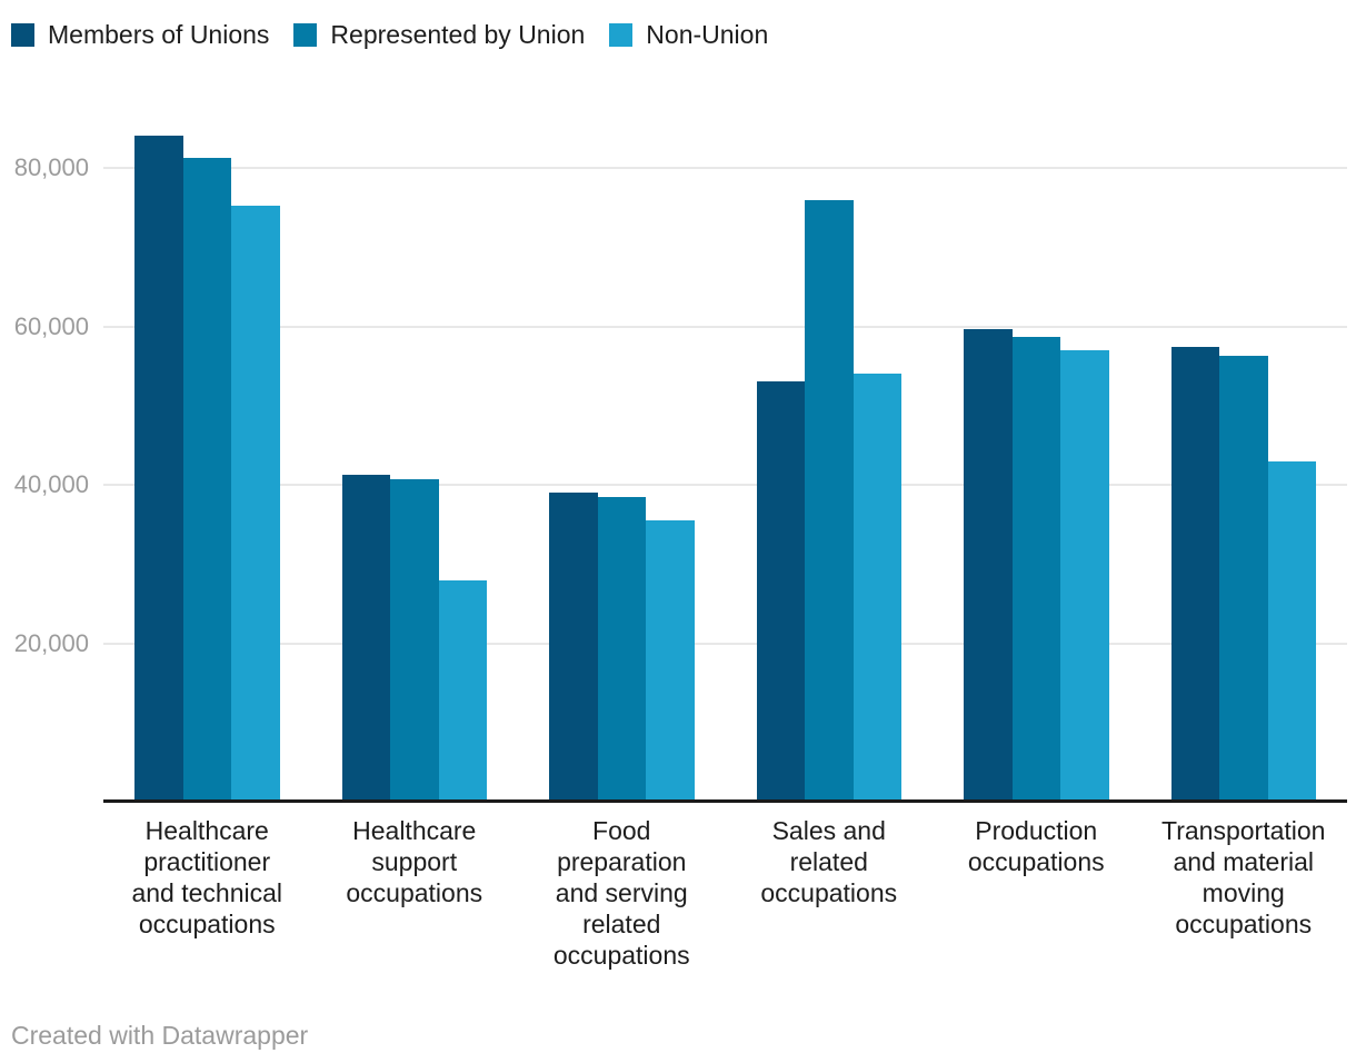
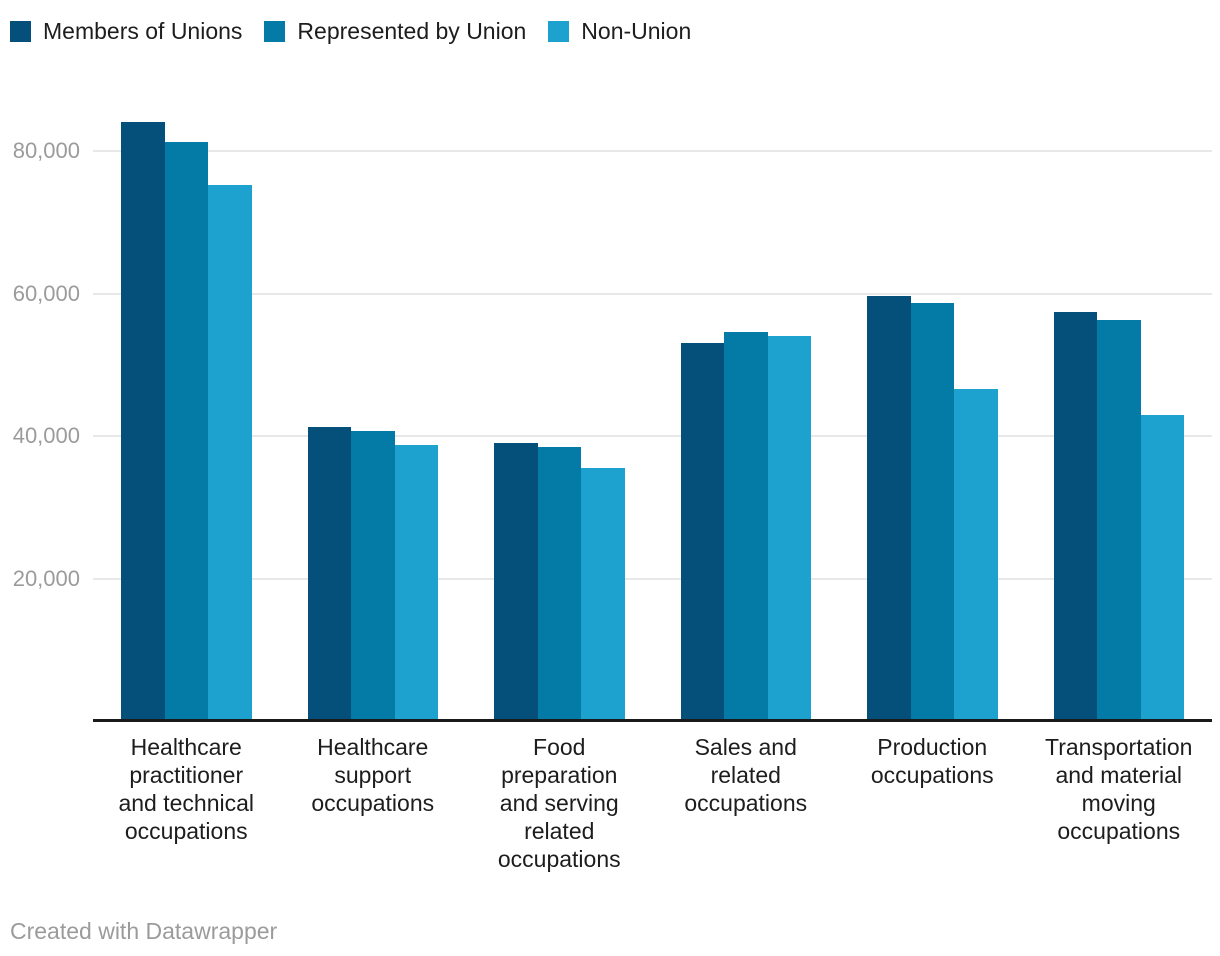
Non-Union/Healthcare support occupations: 28000 -> 39000
Represented by Union/Sales and related occupations: 76000 -> 55000
Non-Union/Production occupations: 57000 -> 47000
